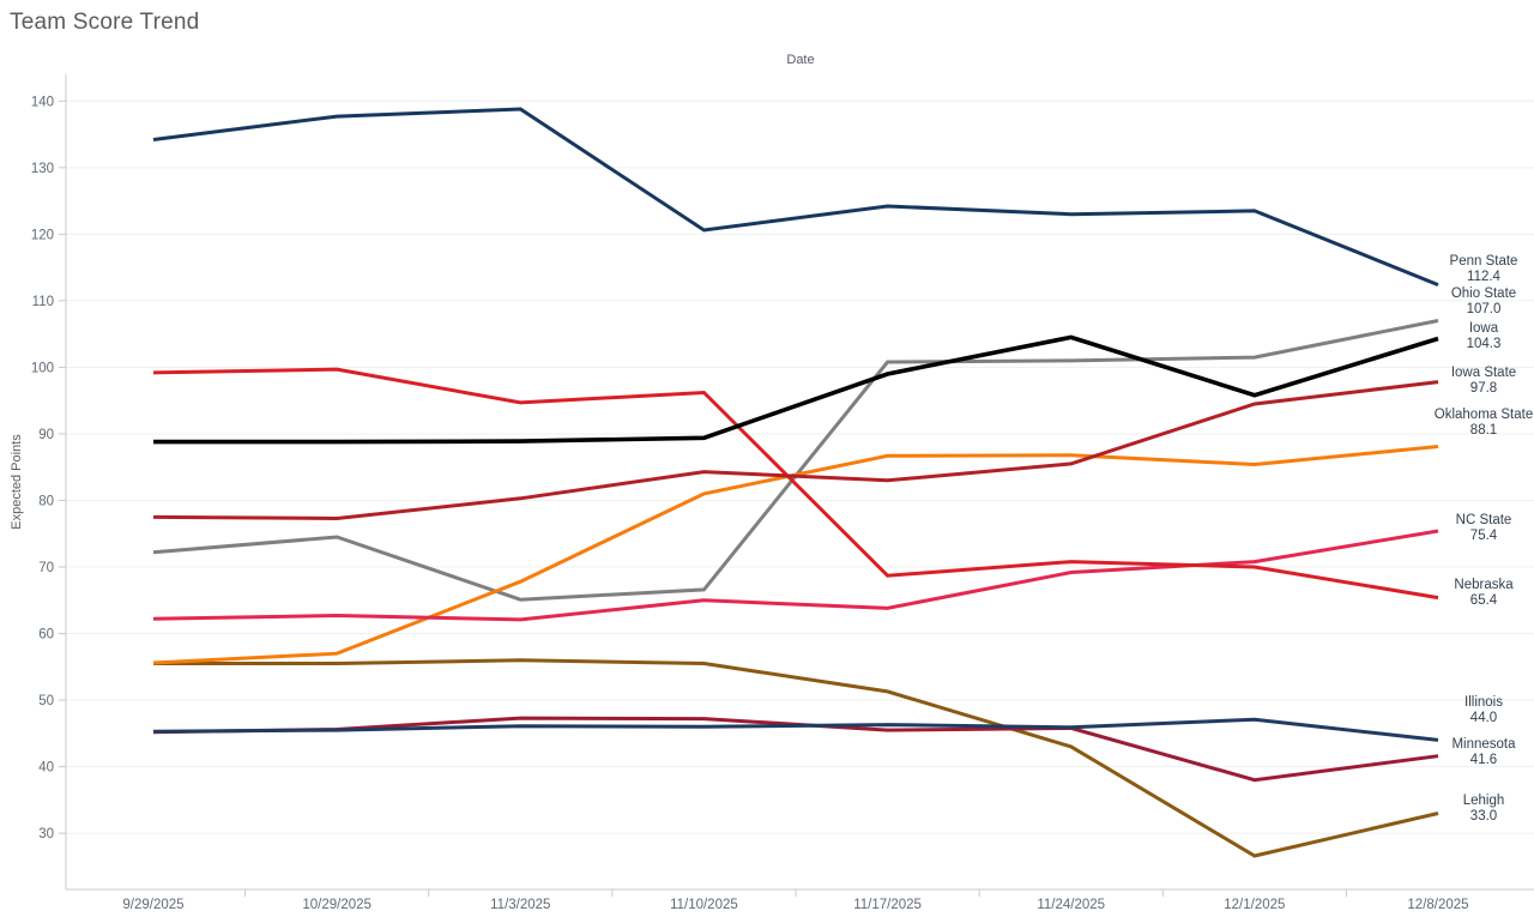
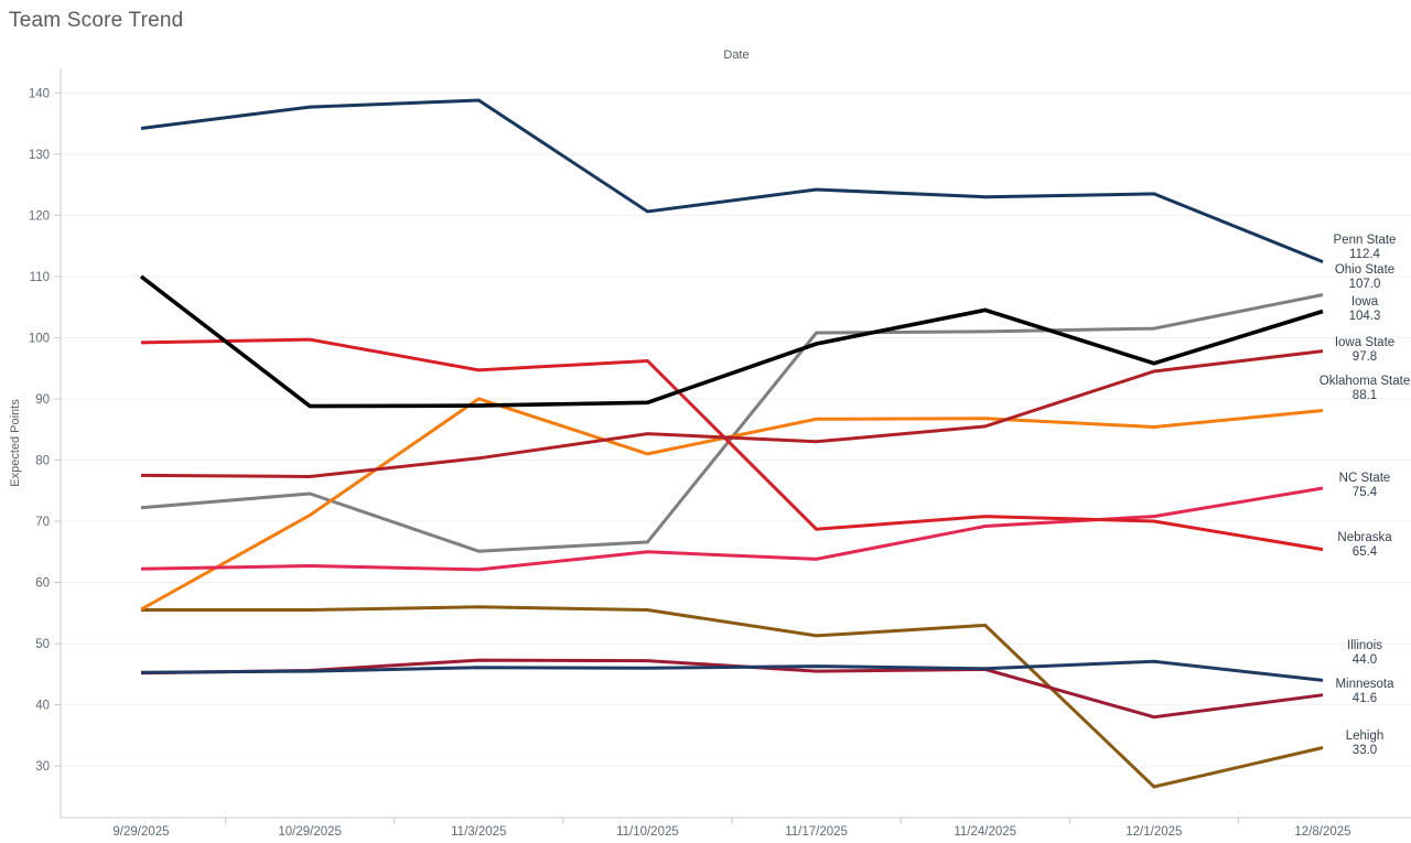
Iowa/9/29/2025: 89 -> 110
Oklahoma State/10/29/2025: 57 -> 71
Oklahoma State/11/3/2025: 68 -> 90
Lehigh/11/24/2025: 43 -> 53
